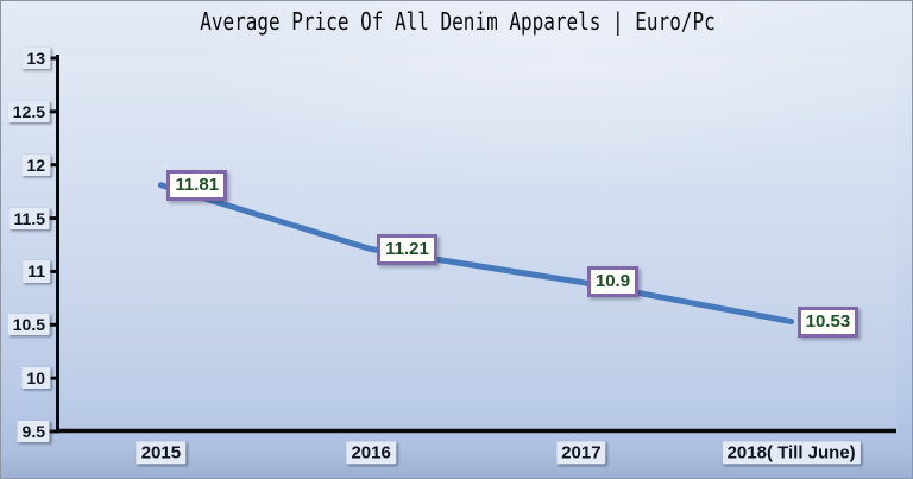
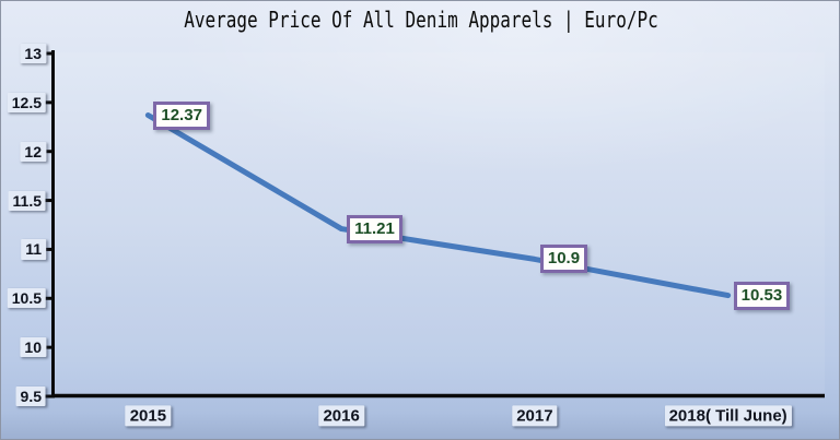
2015: 11.81 -> 12.37
